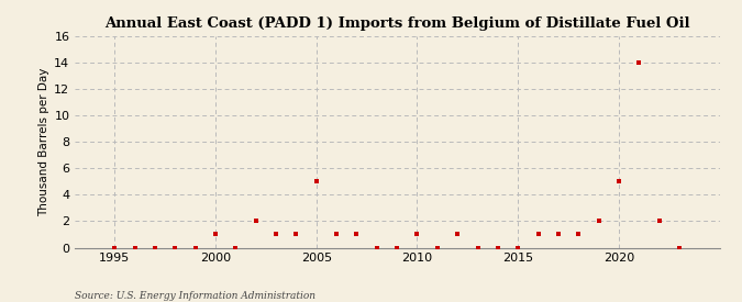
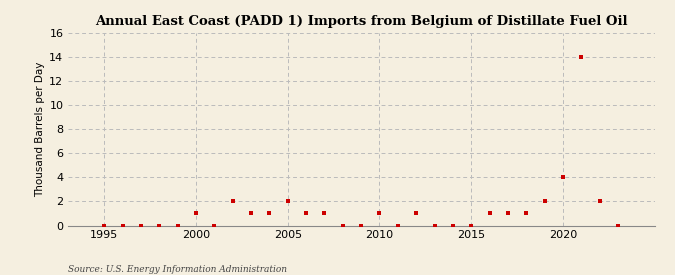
2005: 5 -> 2
2020: 5 -> 4
